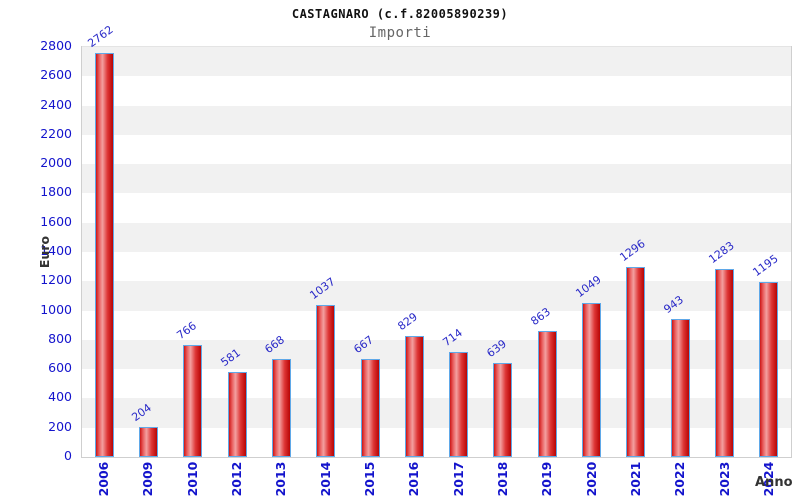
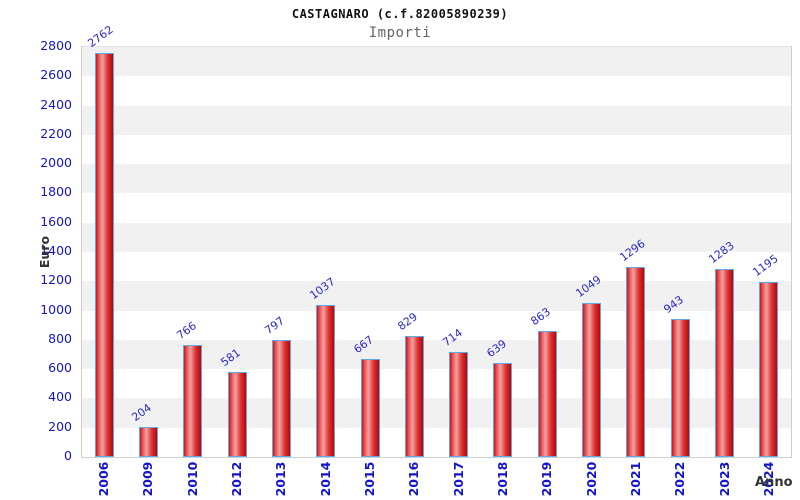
2013: 668 -> 797
